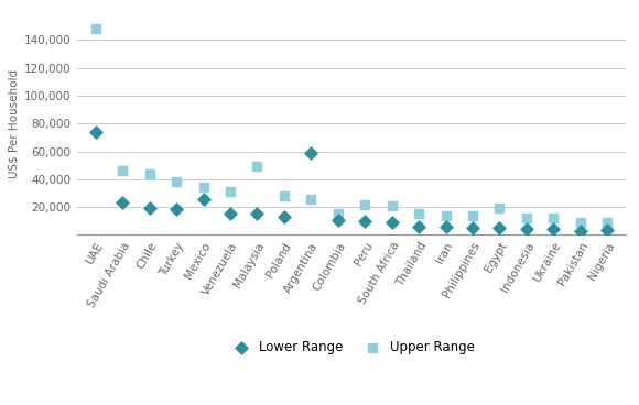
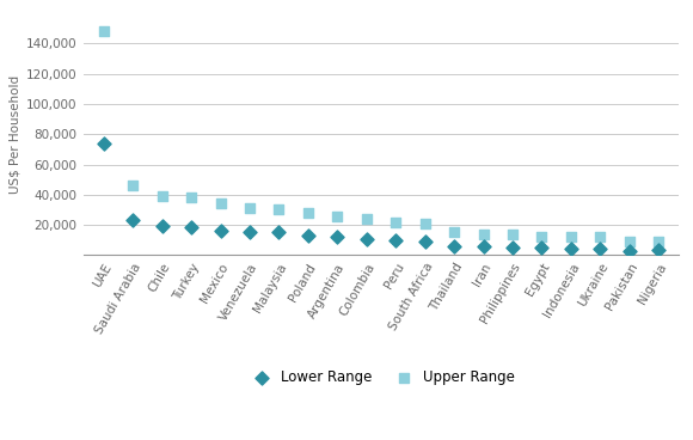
Upper Range/Chile: 44,000 -> 39,000
Lower Range/Mexico: 26,000 -> 16,000
Upper Range/Malaysia: 49,000 -> 30,000
Lower Range/Argentina: 59,000 -> 12,000
Upper Range/Colombia: 15,000 -> 24,000
Upper Range/Egypt: 19,000 -> 12,000
